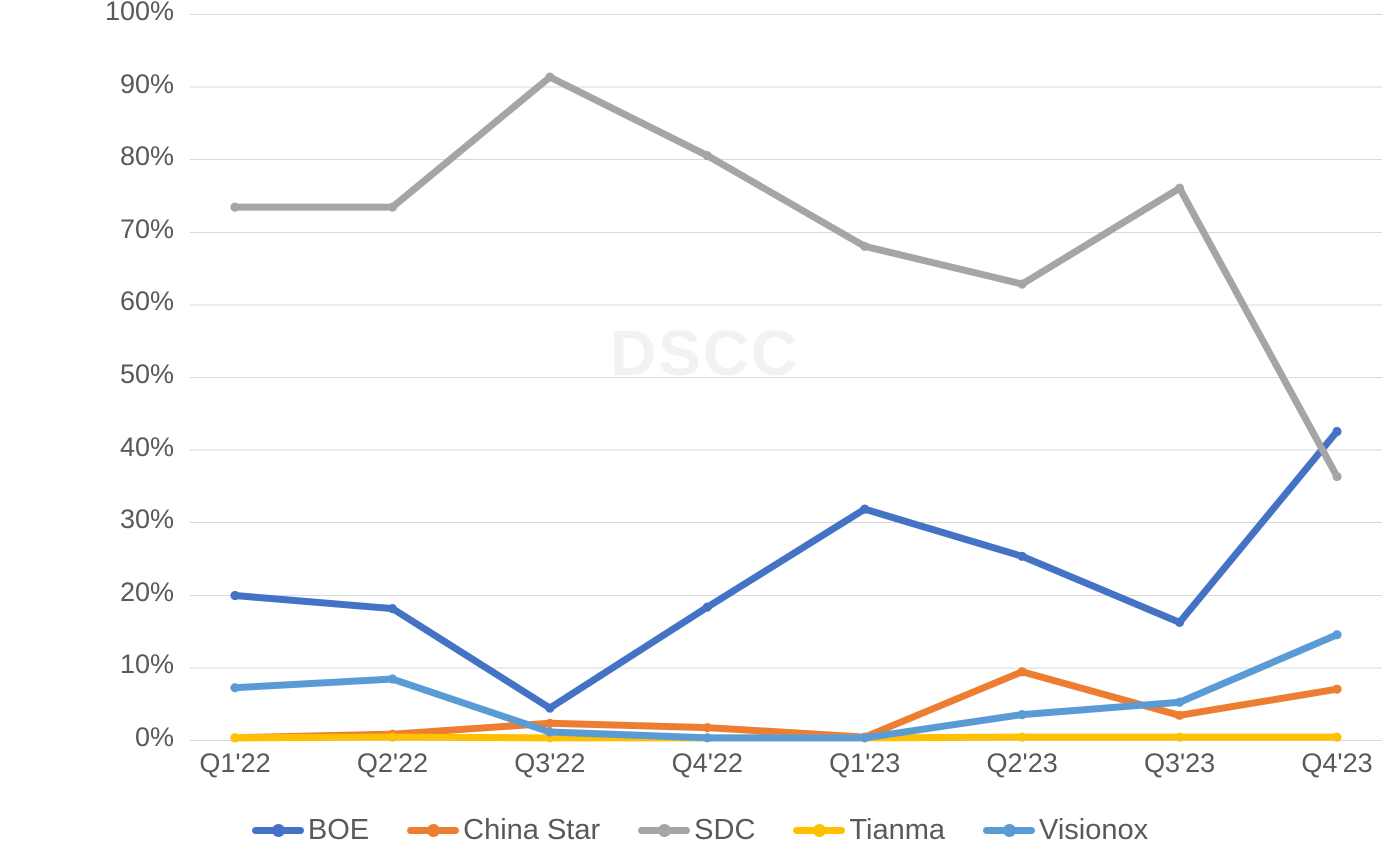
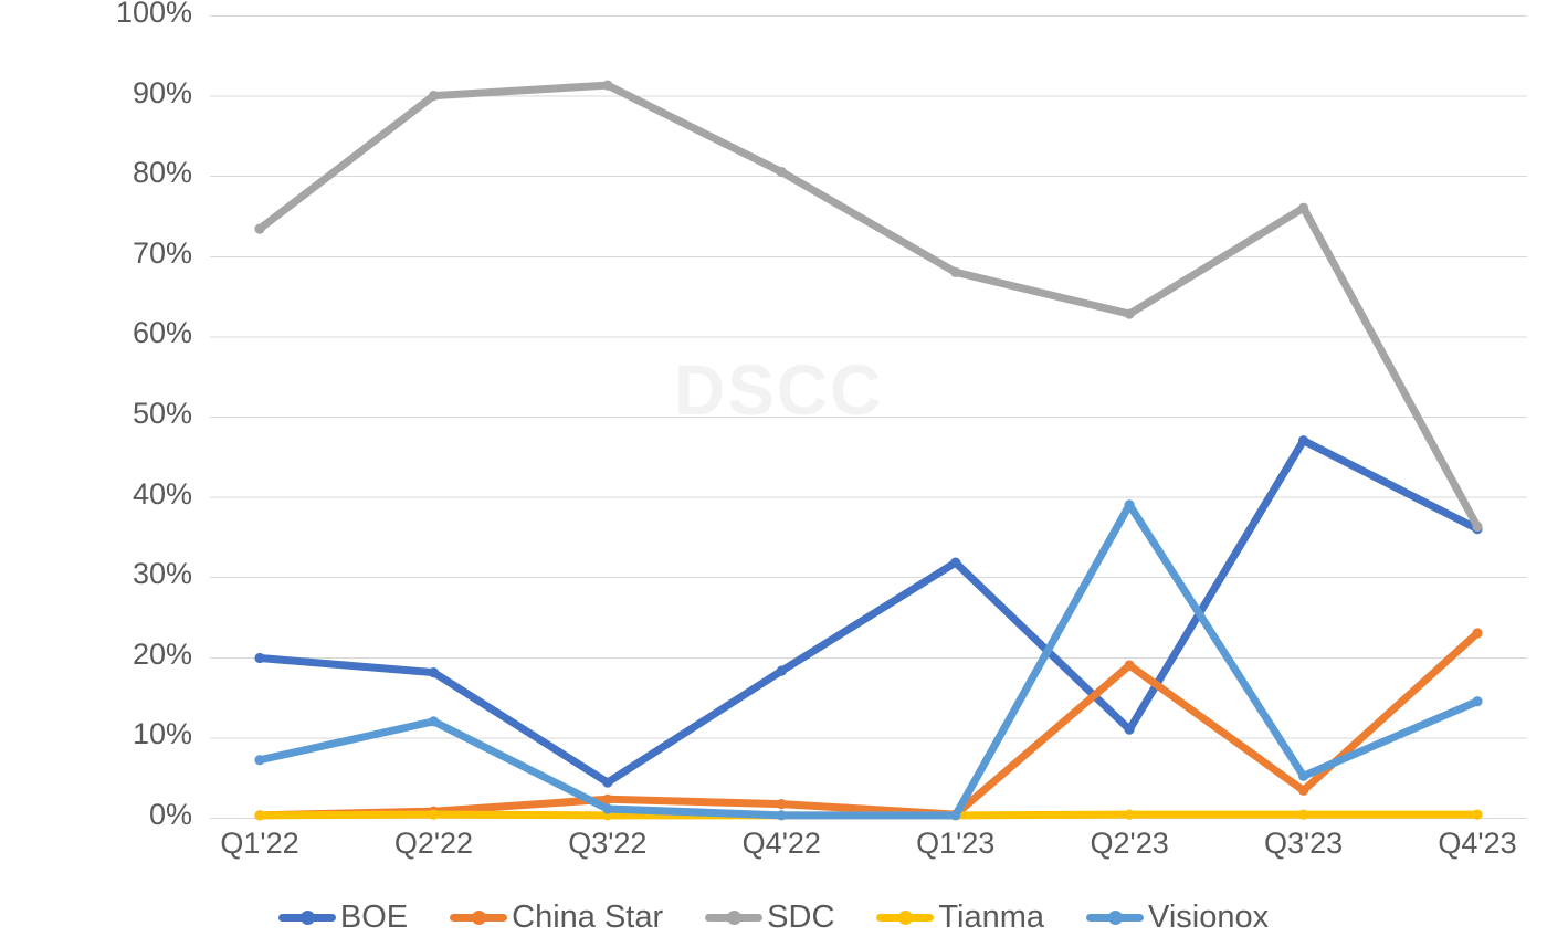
SDC/Q2'22: 73% -> 90%
Visionox/Q2'22: 8% -> 12%
BOE/Q2'23: 25% -> 11%
China Star/Q2'23: 9% -> 19%
Visionox/Q2'23: 4% -> 39%
BOE/Q3'23: 16% -> 47%
BOE/Q4'23: 42% -> 36%
China Star/Q4'23: 7% -> 23%
